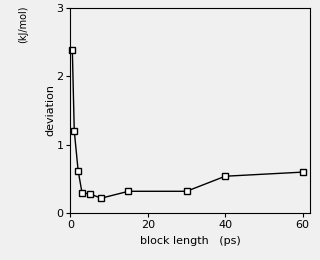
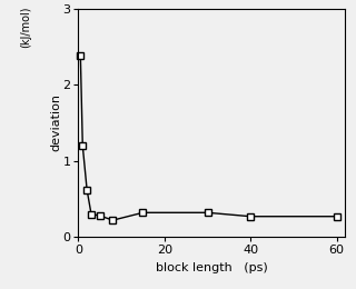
40: 0.54 -> 0.27
60: 0.60 -> 0.27
